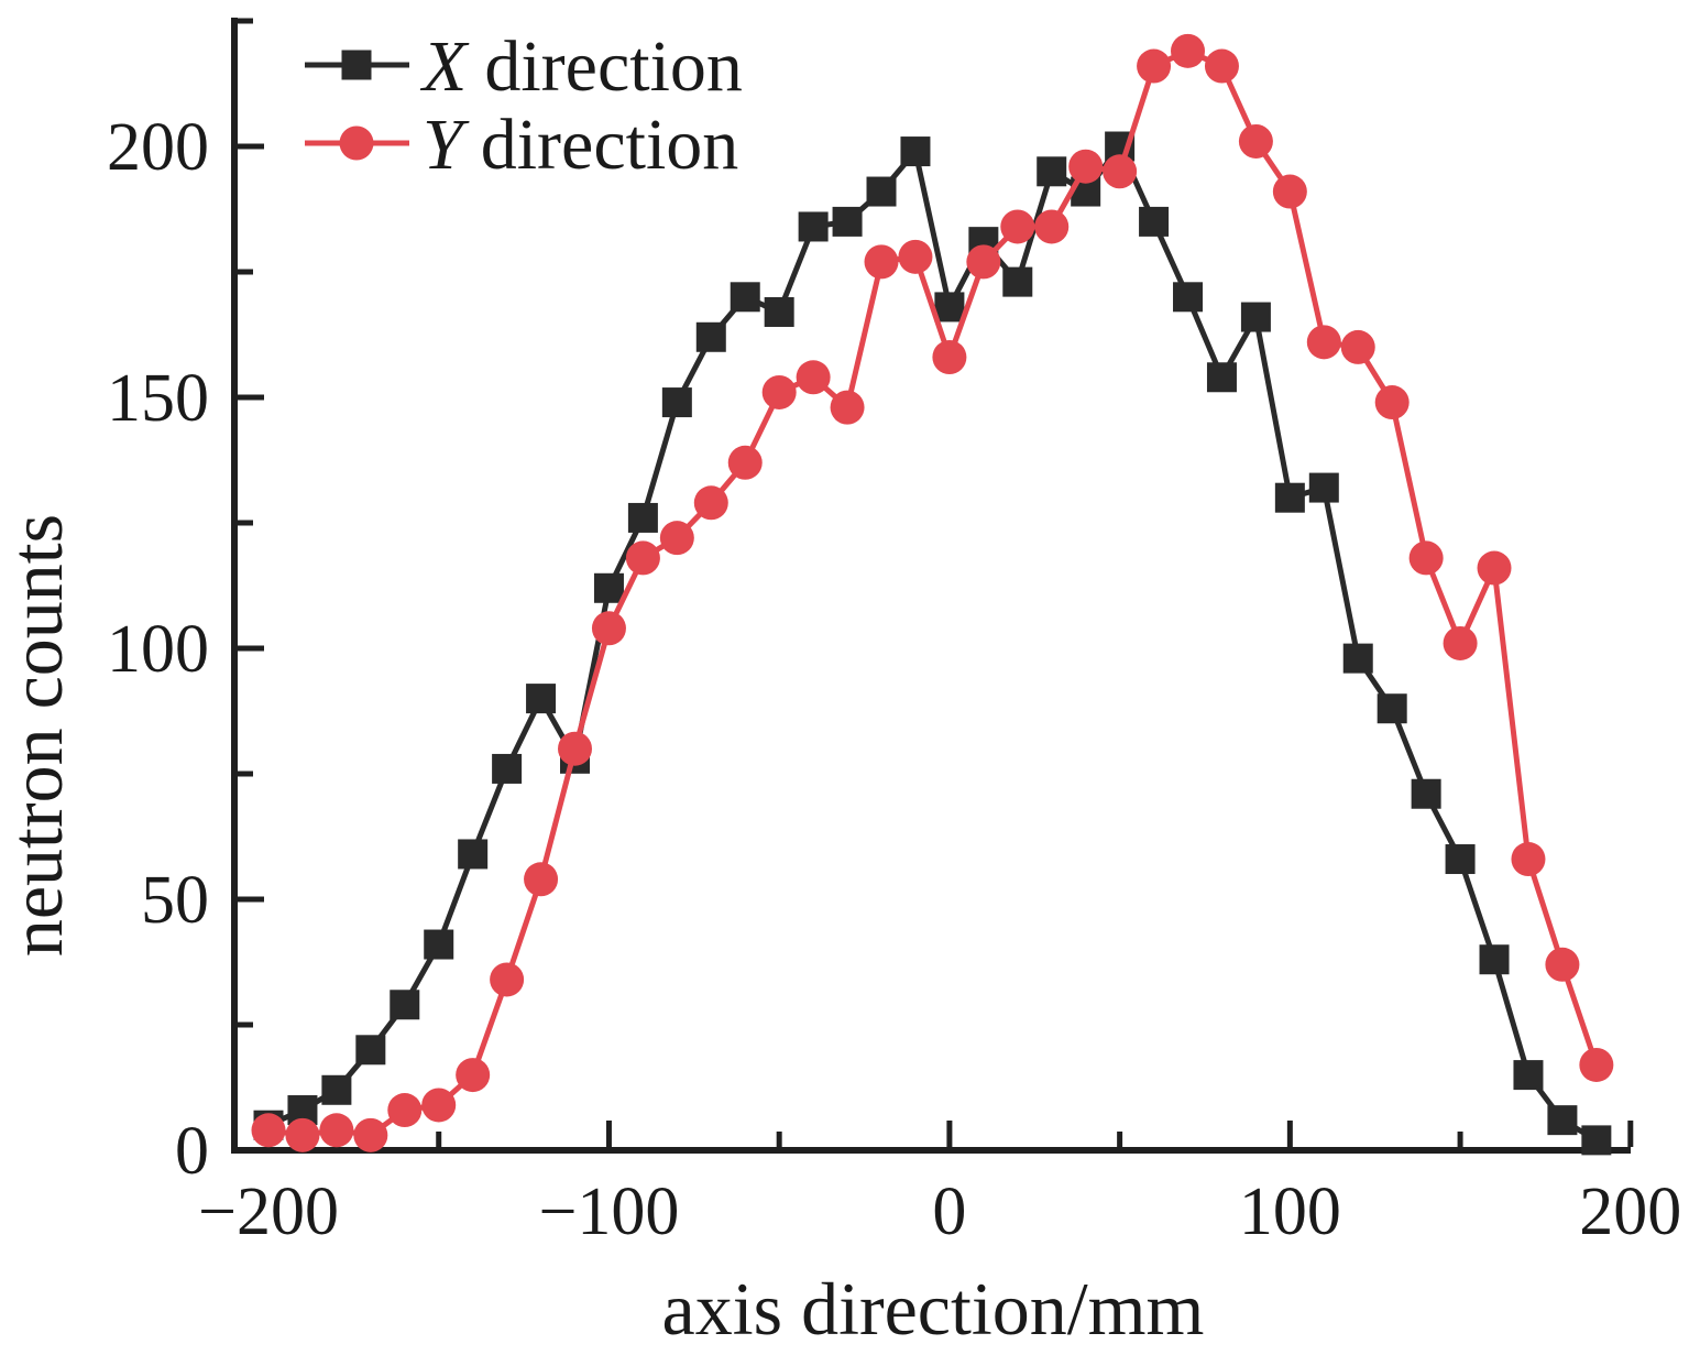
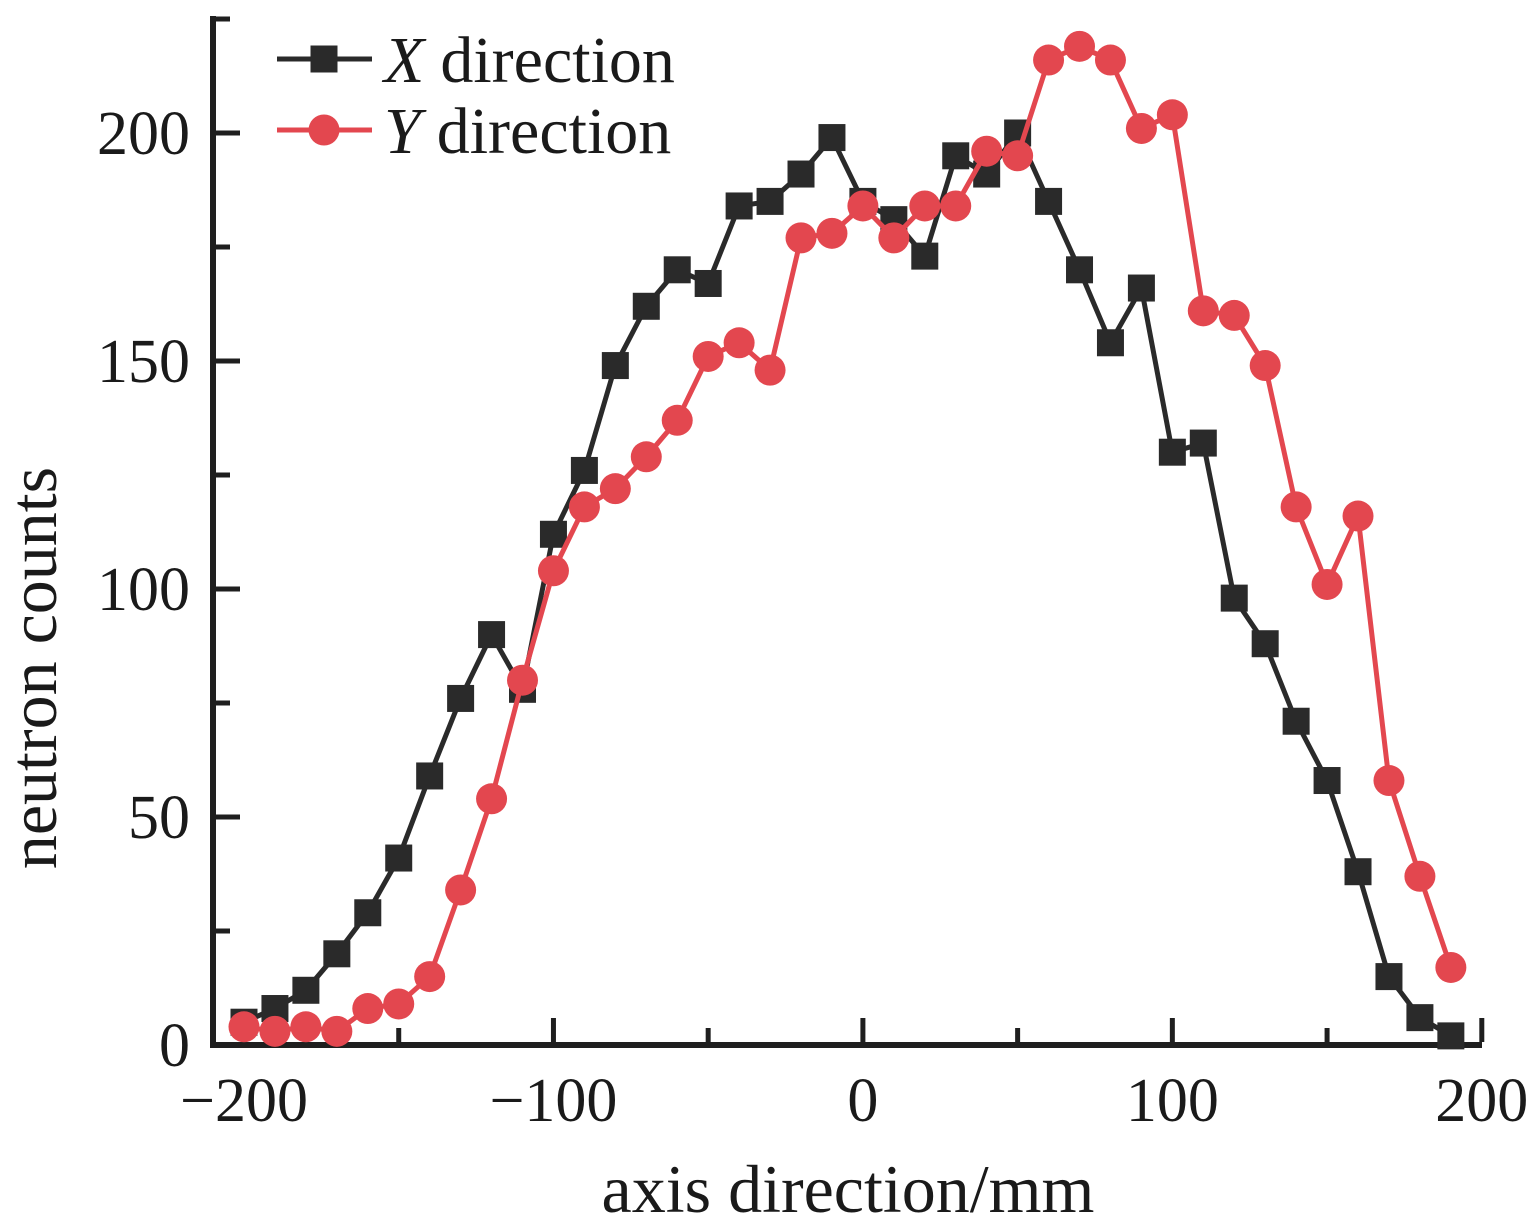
X direction/0: 168 -> 185
Y direction/0: 158 -> 184
Y direction/100: 191 -> 204
